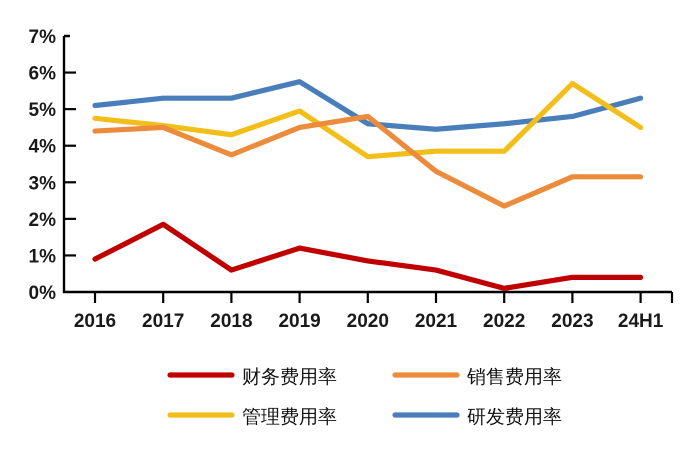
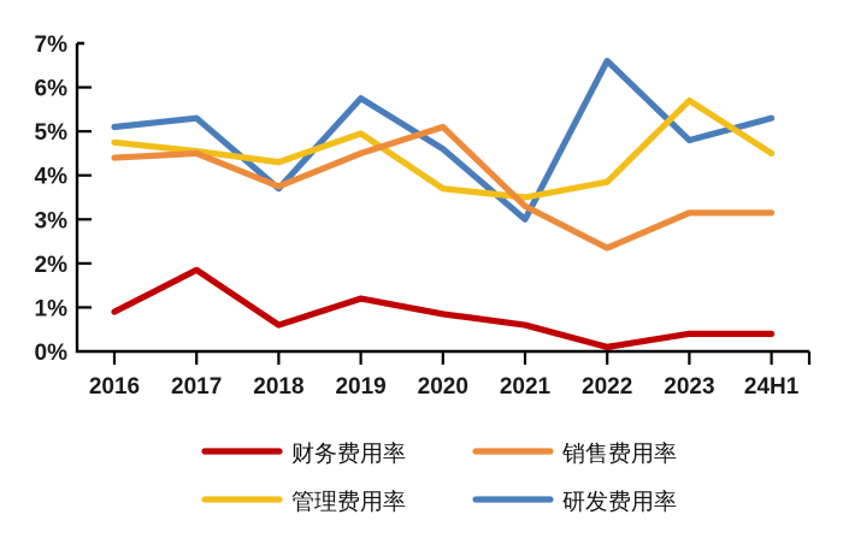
研发费用率/2018: 5.3% -> 3.7%
销售费用率/2020: 4.8% -> 5.1%
管理费用率/2021: 3.9% -> 3.5%
研发费用率/2021: 4.5% -> 3.0%
研发费用率/2022: 4.6% -> 6.6%
